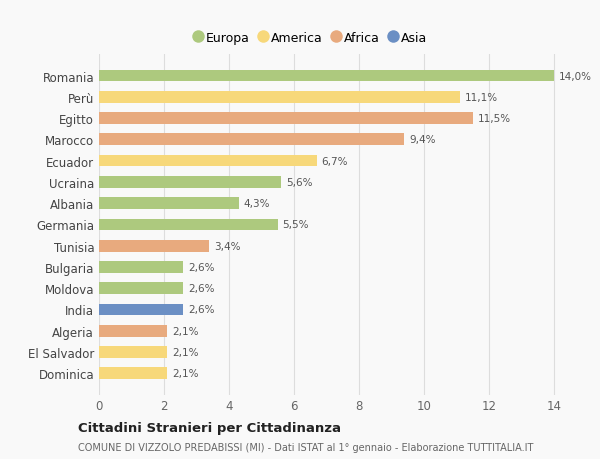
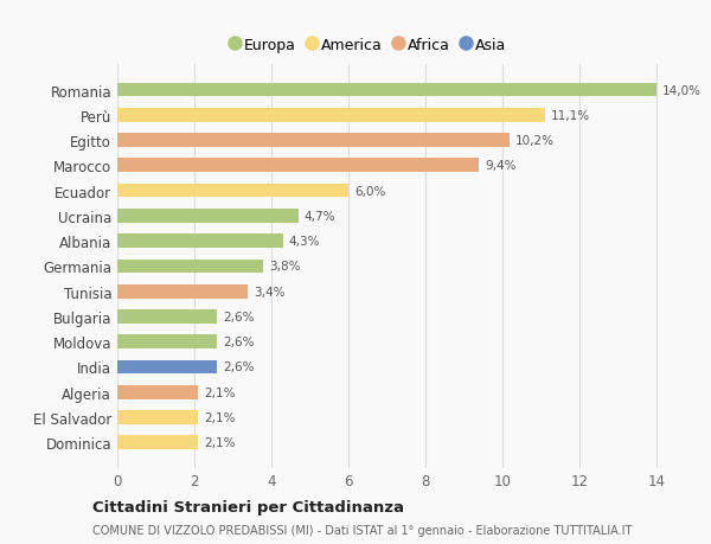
Egitto: 11,5% -> 10,2%
Ecuador: 6,7% -> 6,0%
Ucraina: 5,6% -> 4,7%
Germania: 5,5% -> 3,8%
